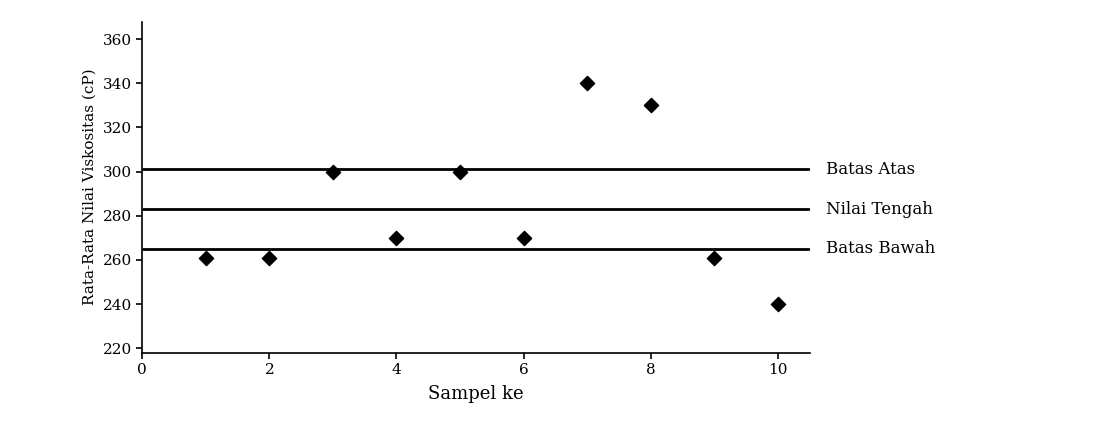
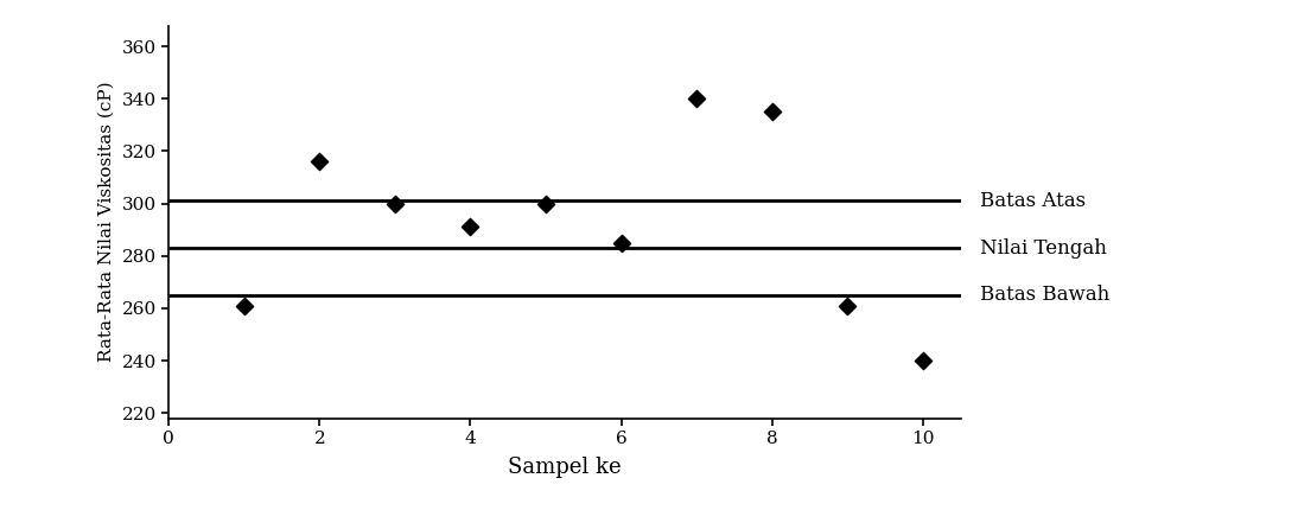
2: 261 -> 316
4: 270 -> 291
6: 270 -> 285
8: 330 -> 335
